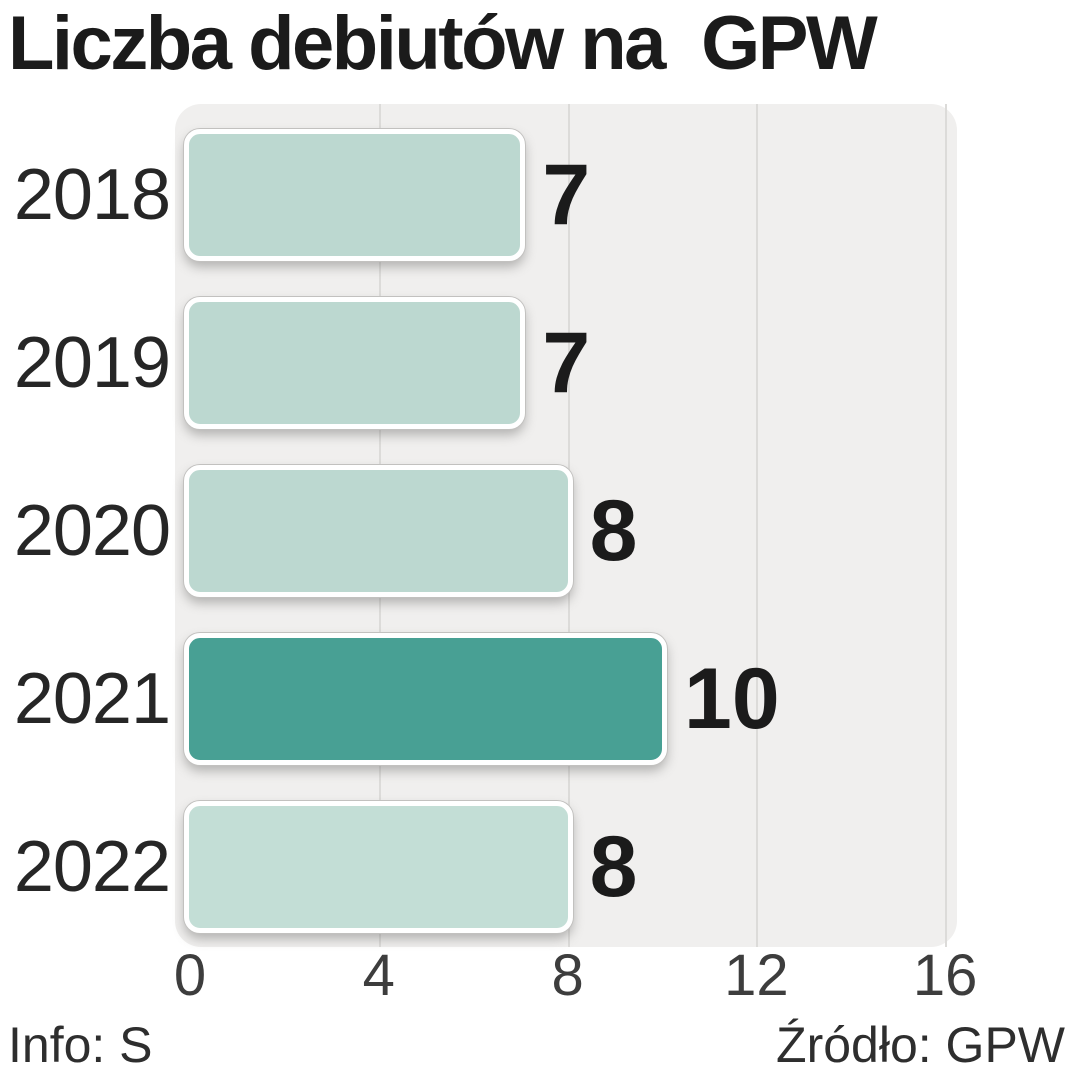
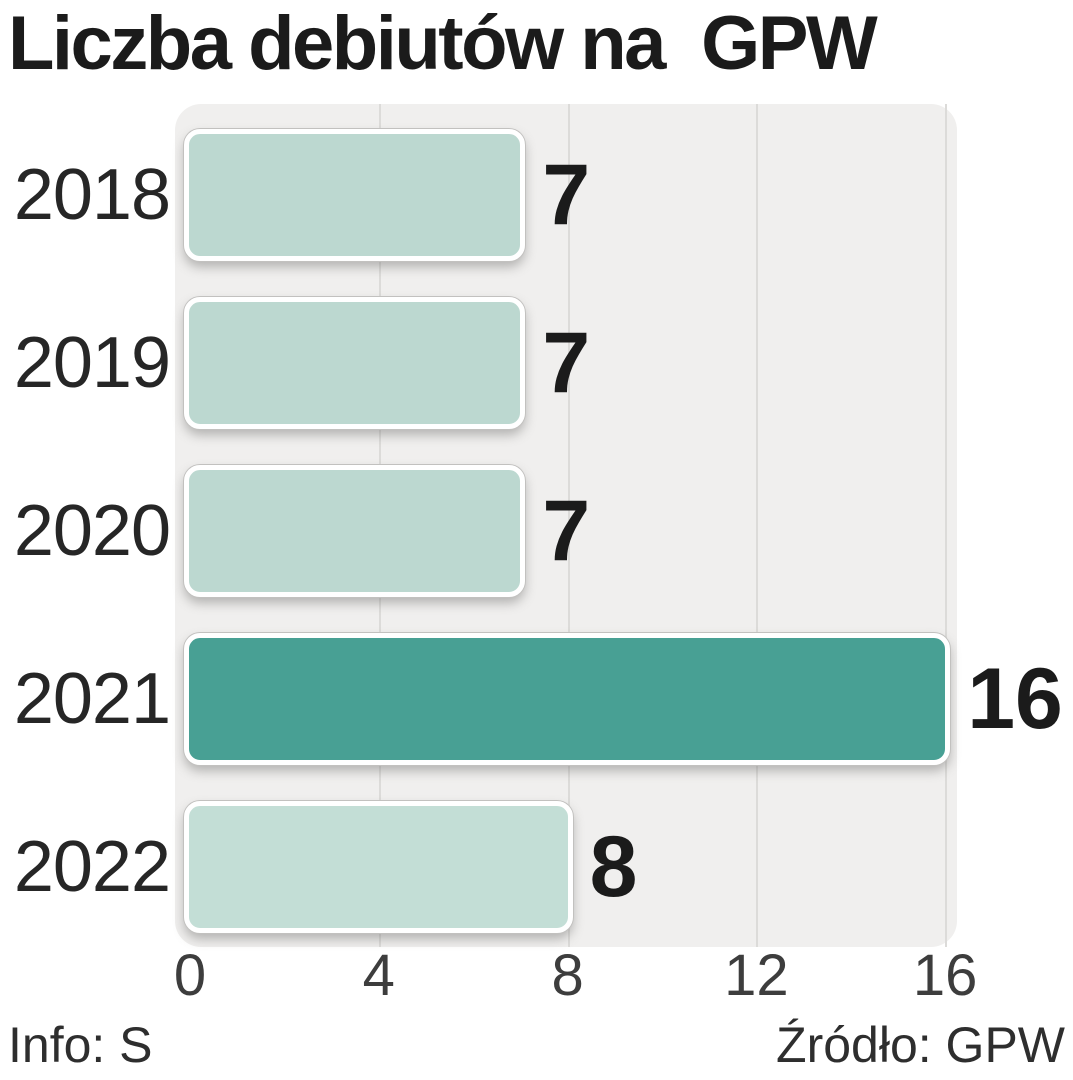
2020: 8 -> 7
2021: 10 -> 16
